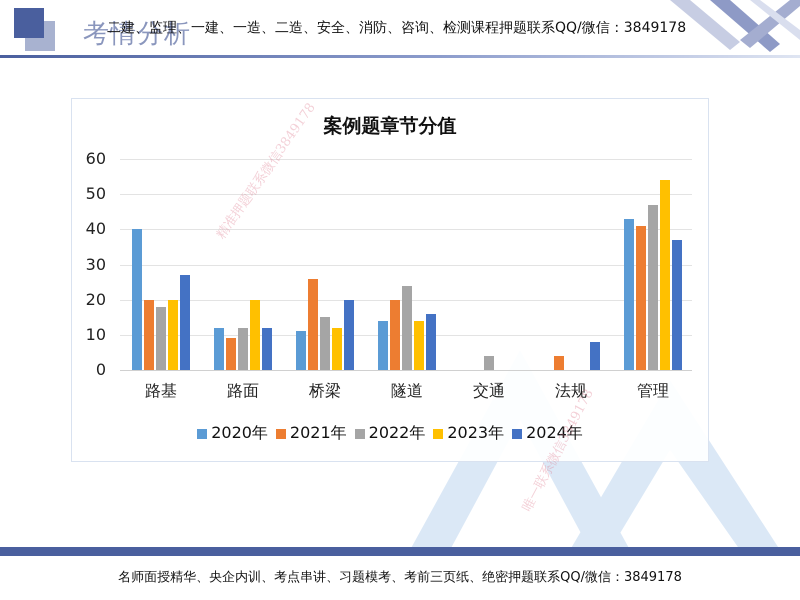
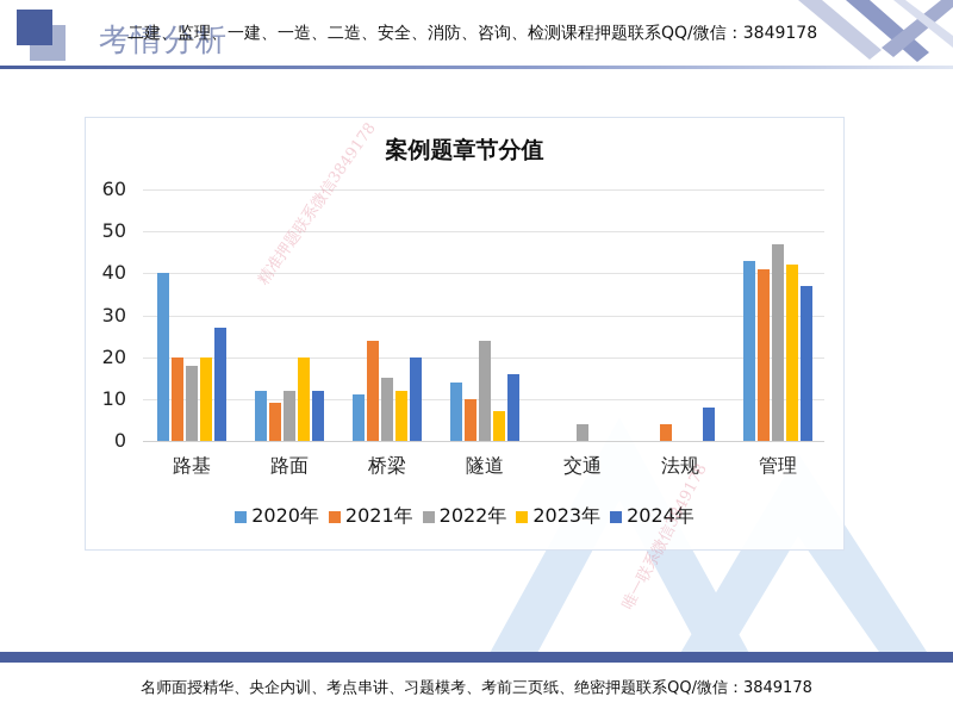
2021年/桥梁: 26 -> 24
2021年/隧道: 20 -> 10
2023年/隧道: 14 -> 7
2023年/管理: 54 -> 42
